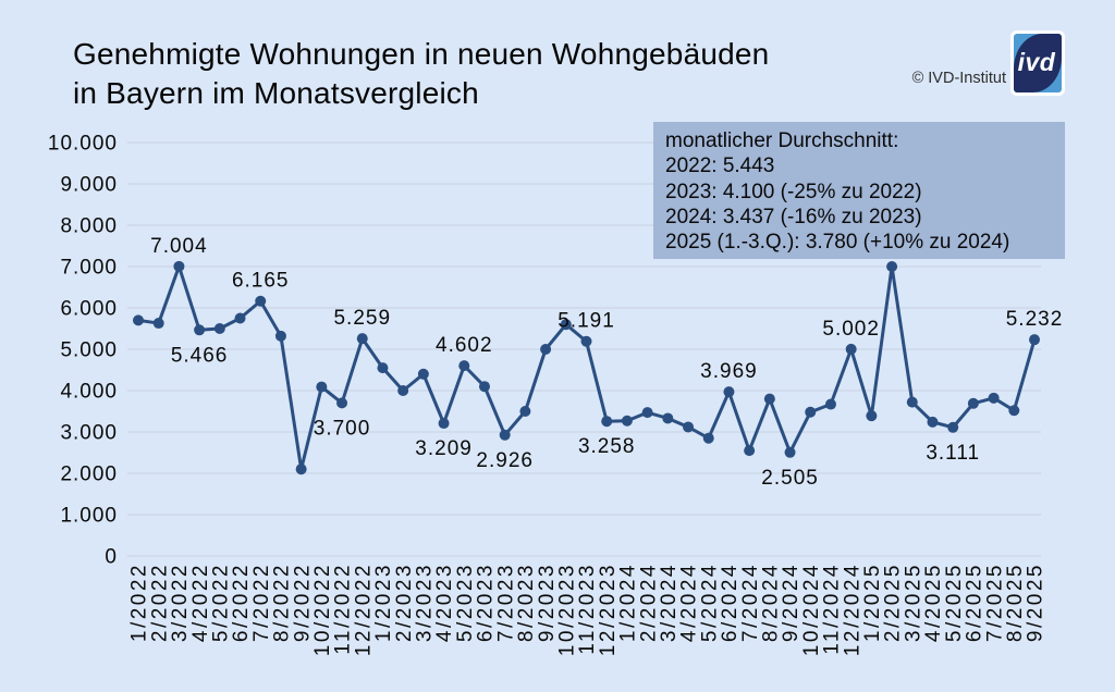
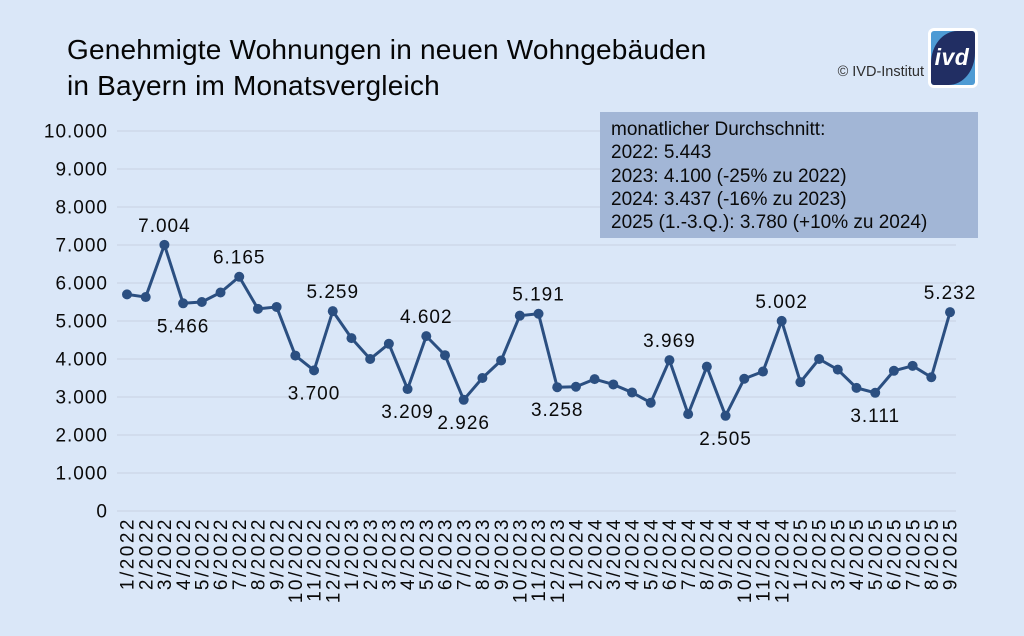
9/2022: 2100 -> 5400
9/2023: 5000 -> 4000
10/2023: 5600 -> 5100
2/2025: 7000 -> 4000
